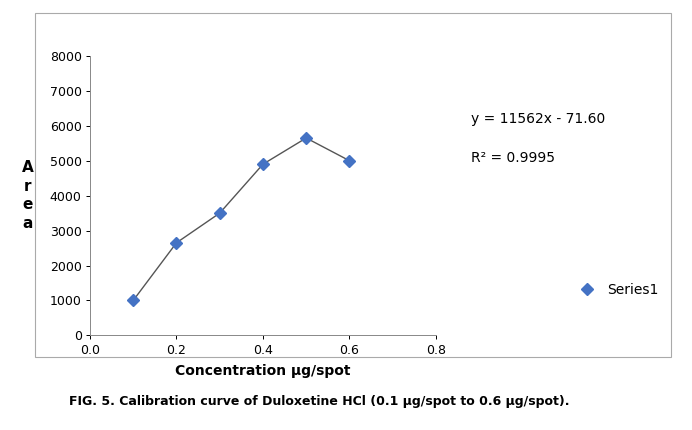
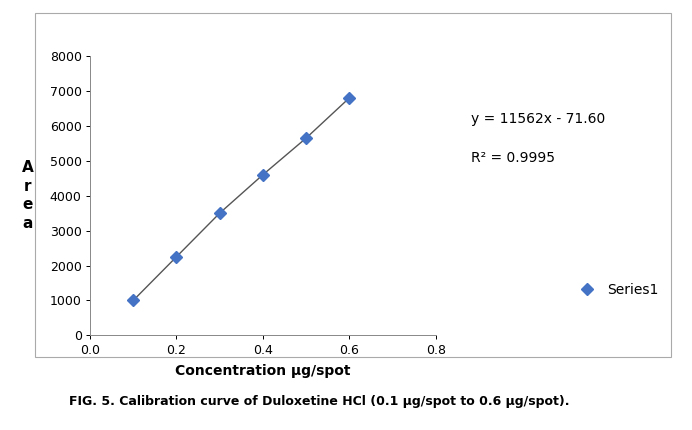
0.2: 2650 -> 2250
0.4: 4900 -> 4600
0.6: 5000 -> 6800
